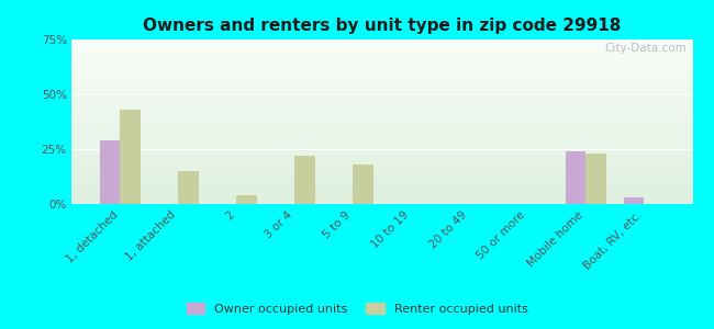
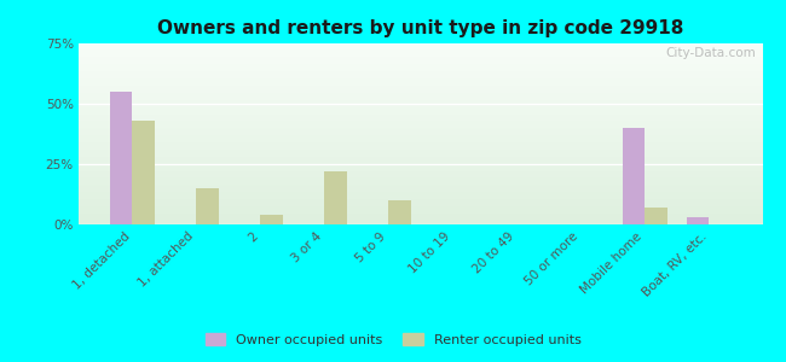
Owner occupied units/1, detached: 29% -> 55%
Renter occupied units/5 to 9: 18% -> 10%
Owner occupied units/Mobile home: 24% -> 40%
Renter occupied units/Mobile home: 23% -> 7%
